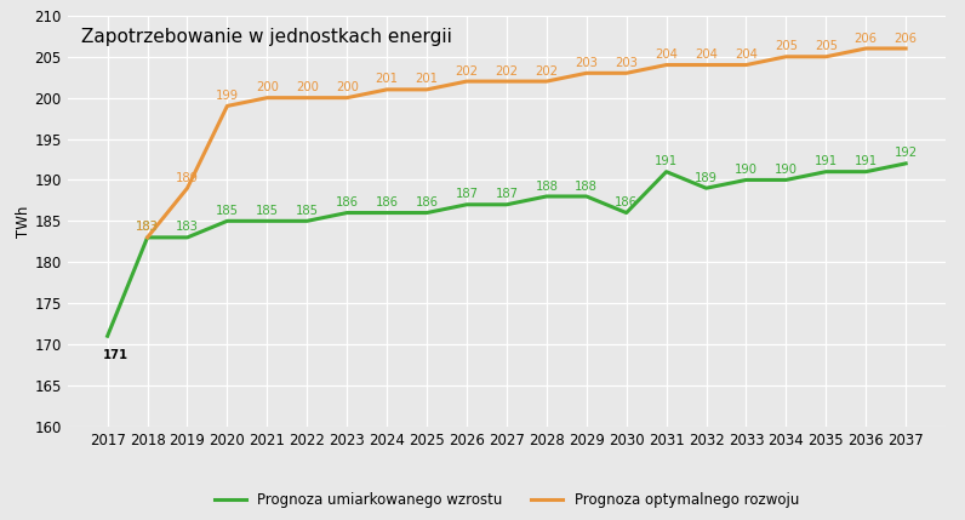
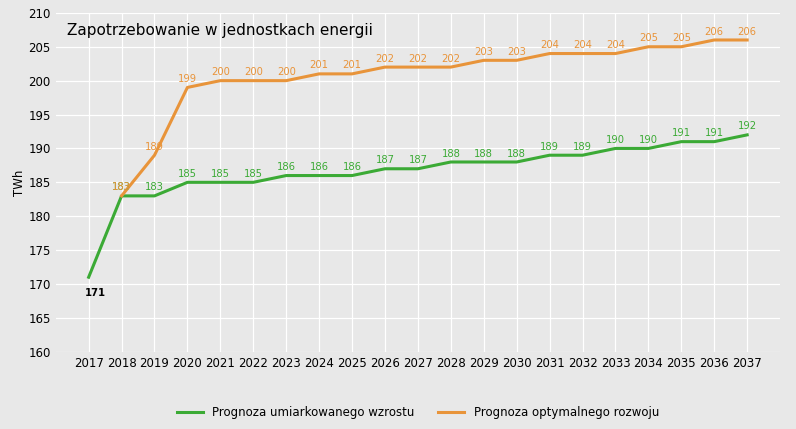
Prognoza umiarkowanego wzrostu/2030: 186 -> 188
Prognoza umiarkowanego wzrostu/2031: 191 -> 189
